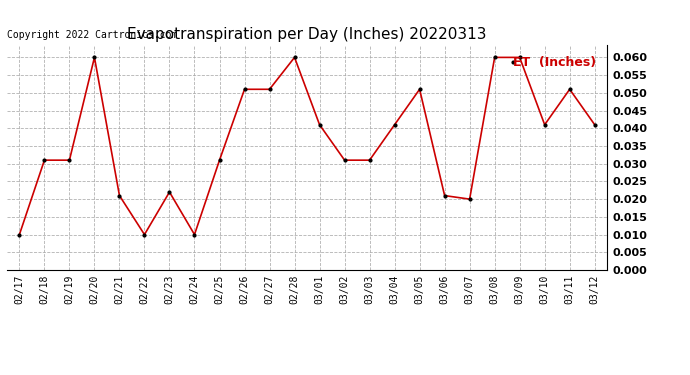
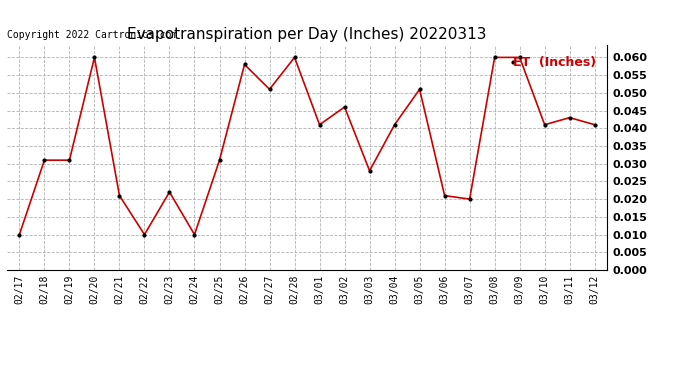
02/26: 0.051 -> 0.058
03/02: 0.031 -> 0.046
03/03: 0.031 -> 0.028
03/11: 0.051 -> 0.043
